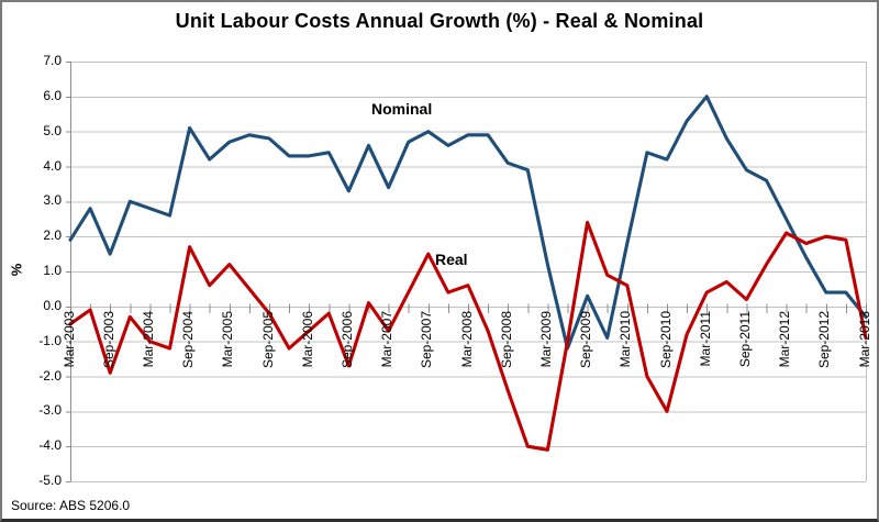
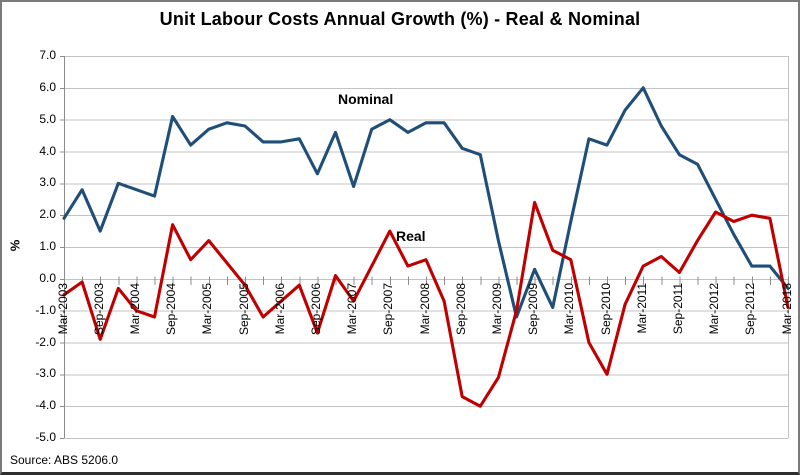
Nominal/Mar-2007: 3.4 -> 2.9
Real/Sep-2008: -2.4 -> -3.7
Real/Mar-2009: -4.1 -> -3.1
